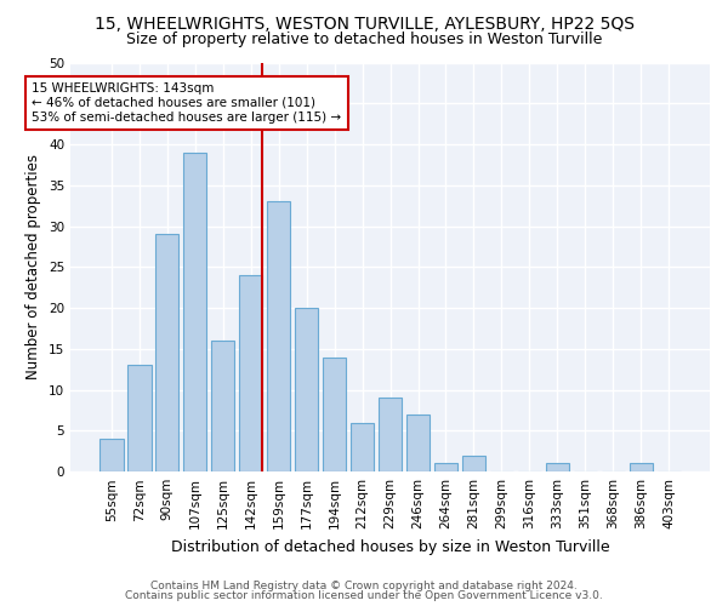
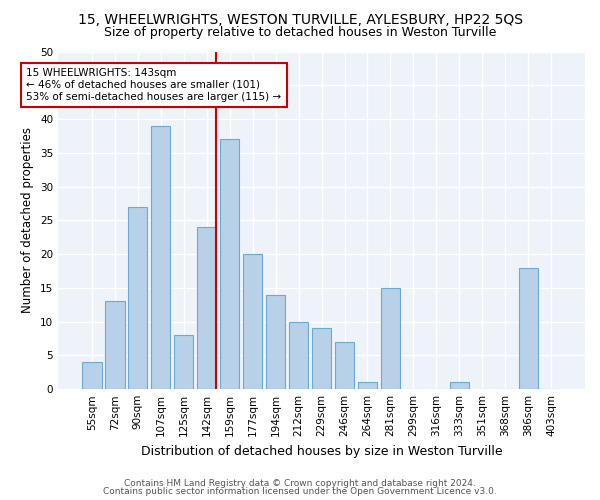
90sqm: 29 -> 27
125sqm: 16 -> 8
159sqm: 33 -> 37
212sqm: 6 -> 10
281sqm: 2 -> 15
386sqm: 1 -> 18
